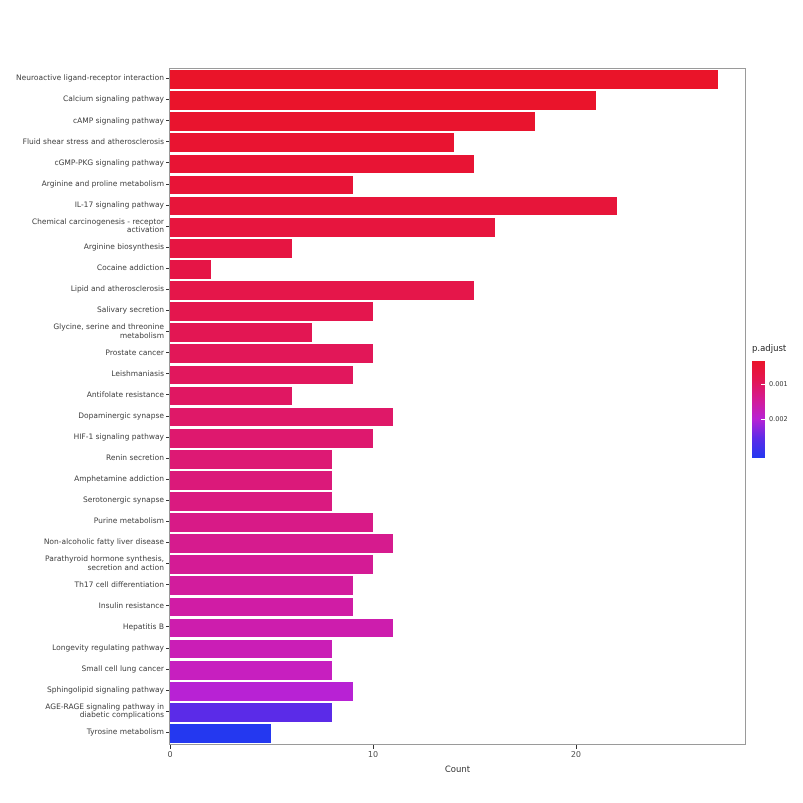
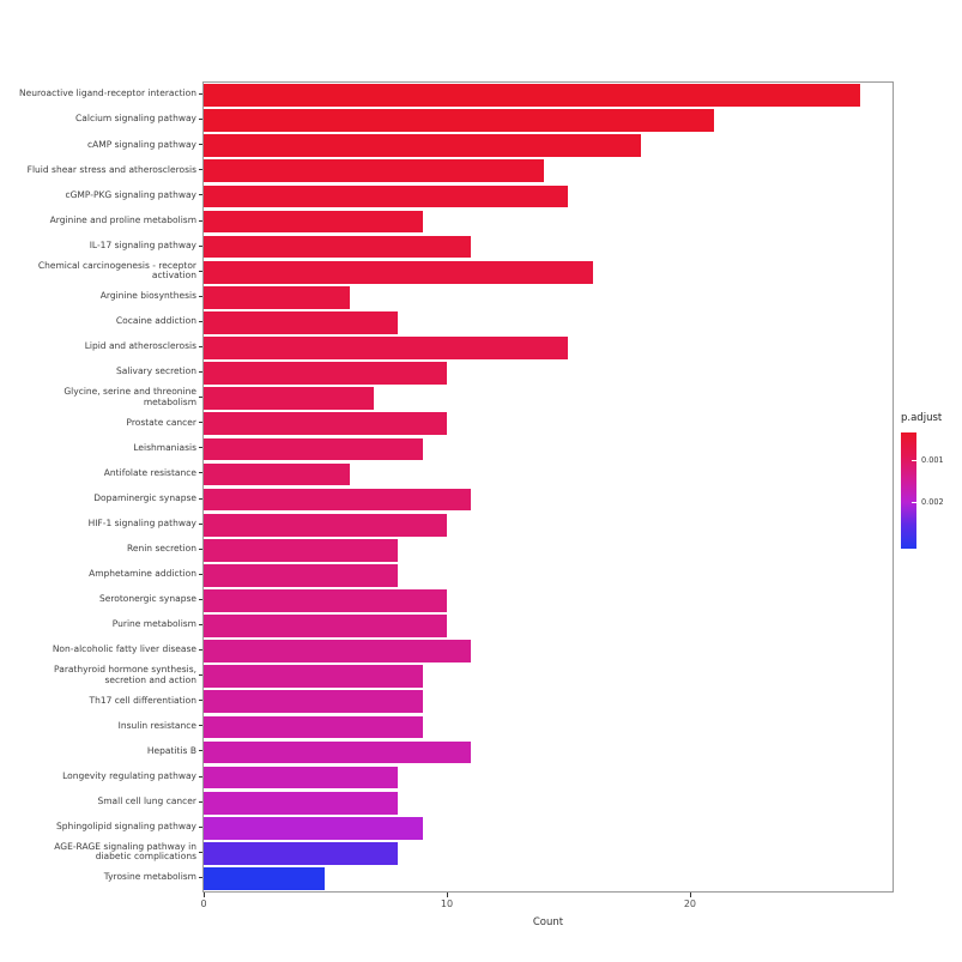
IL-17 signaling pathway: 22 -> 11
Cocaine addiction: 2 -> 8
Serotonergic synapse: 8 -> 10
Parathyroid hormone synthesis, secretion and action: 10 -> 9
